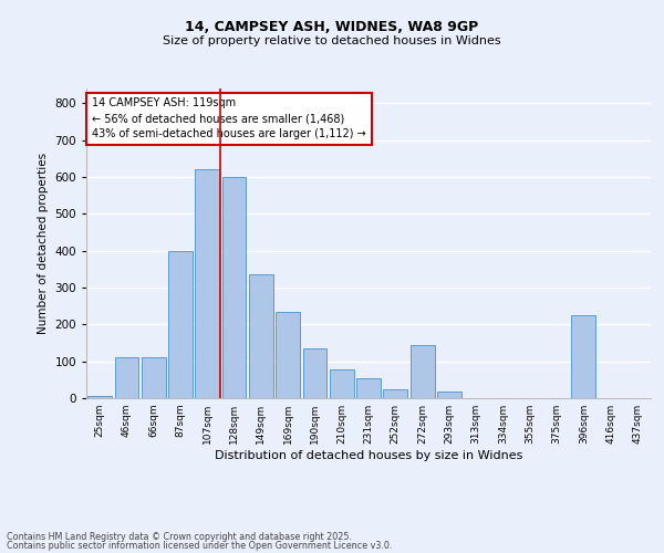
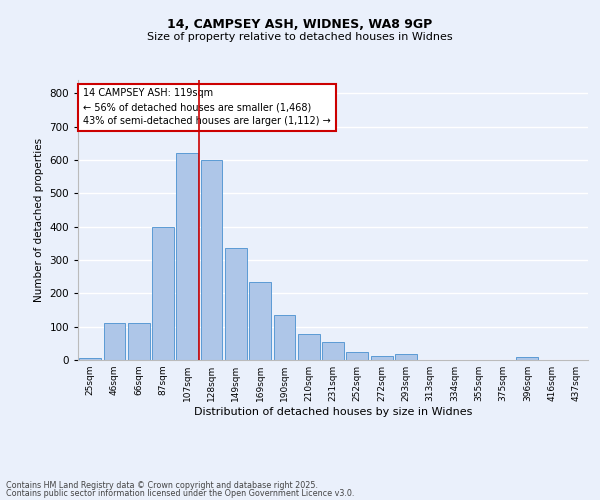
272sqm: 145 -> 12
396sqm: 225 -> 8
